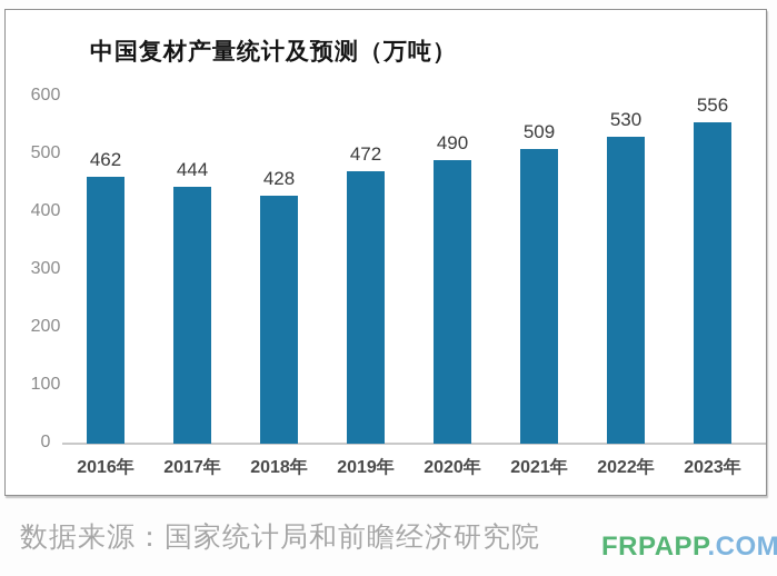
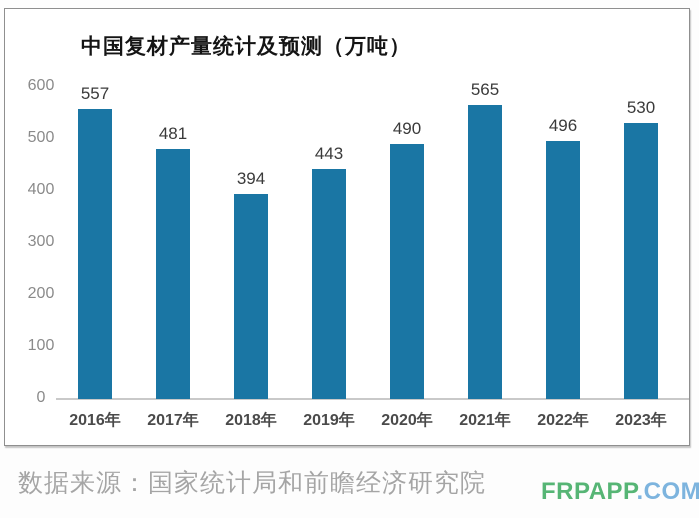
2016年: 462 -> 557
2017年: 444 -> 481
2018年: 428 -> 394
2019年: 472 -> 443
2021年: 509 -> 565
2022年: 530 -> 496
2023年: 556 -> 530
